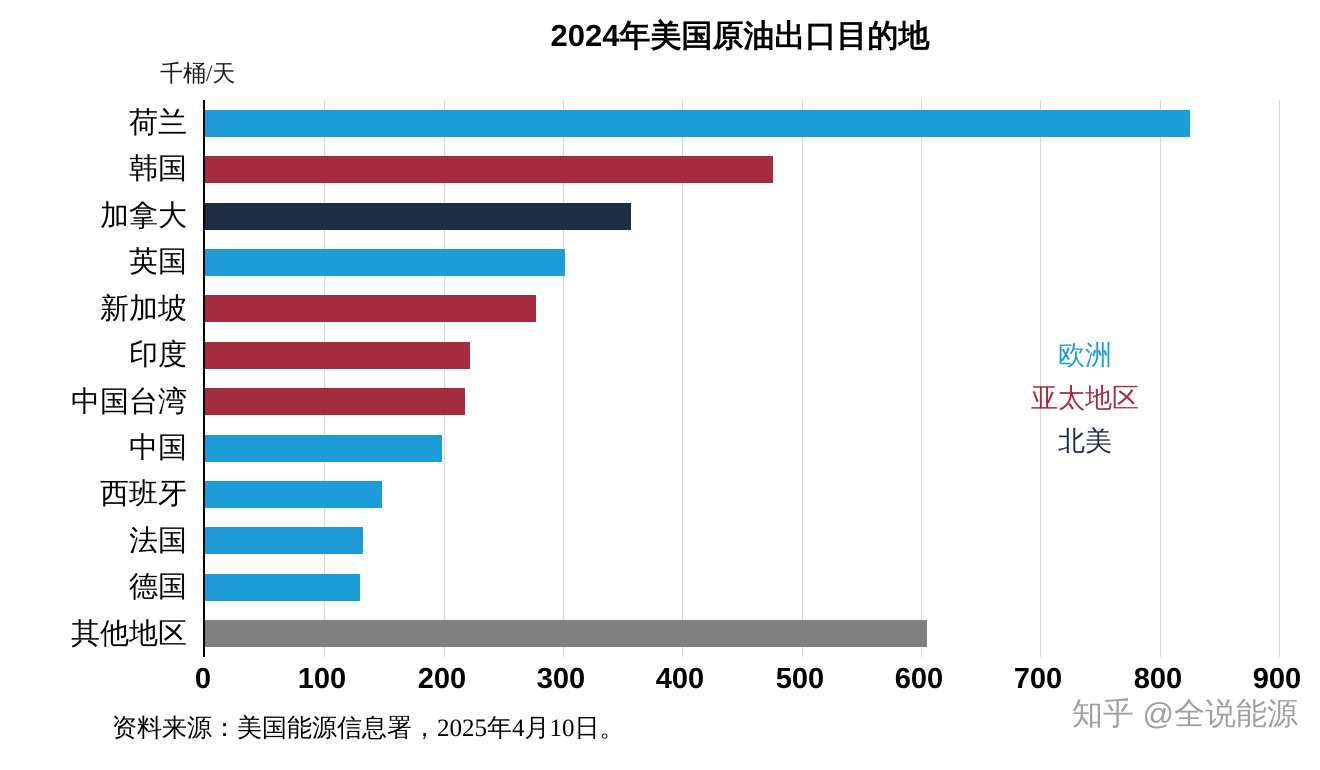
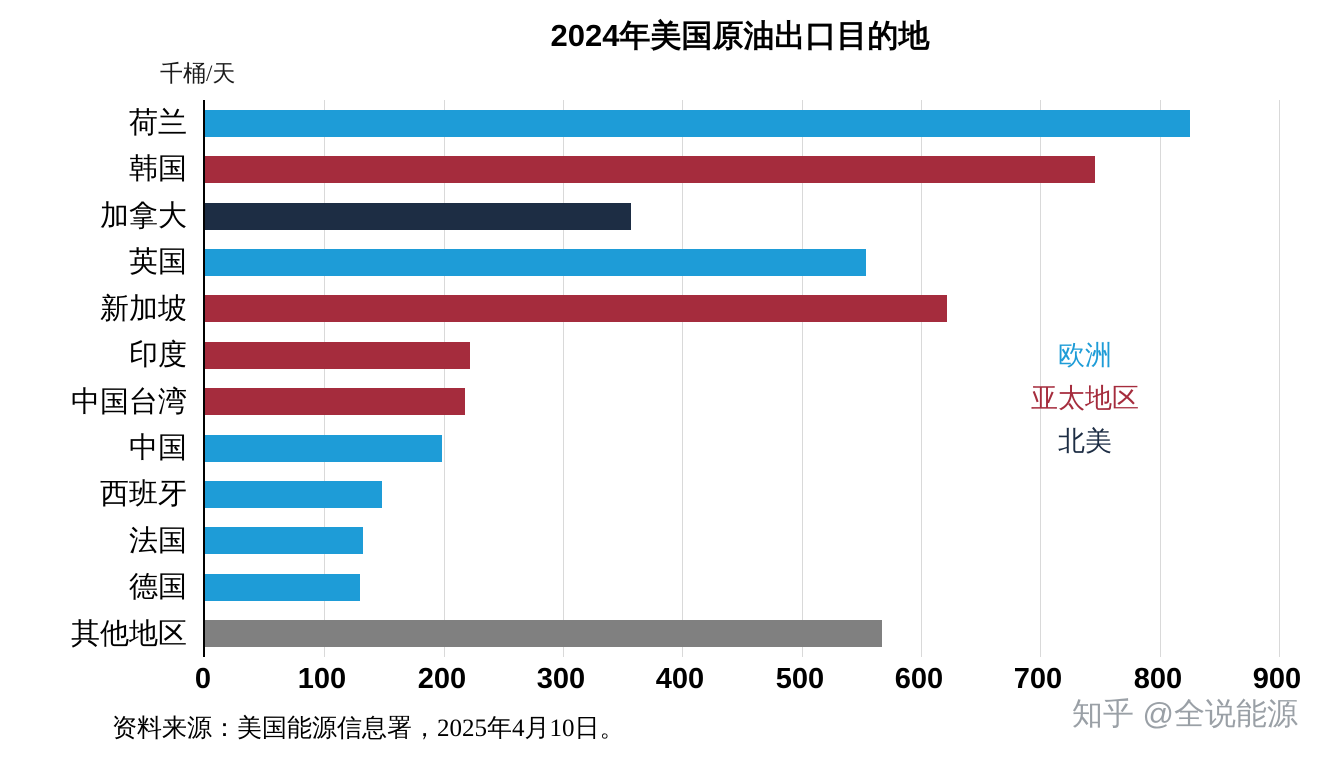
韩国: 476 -> 746
英国: 302 -> 554
新加坡: 277 -> 622
其他地区: 605 -> 567
